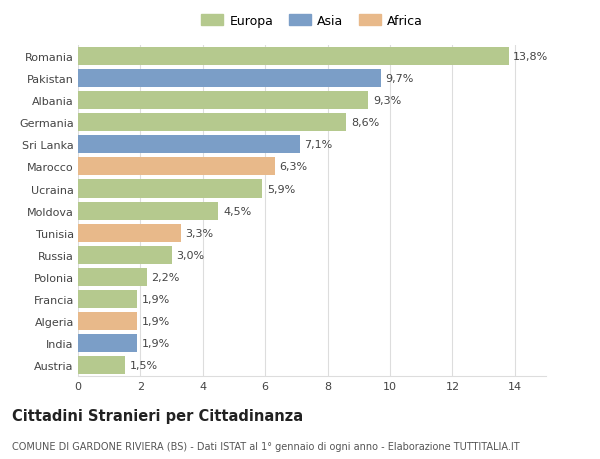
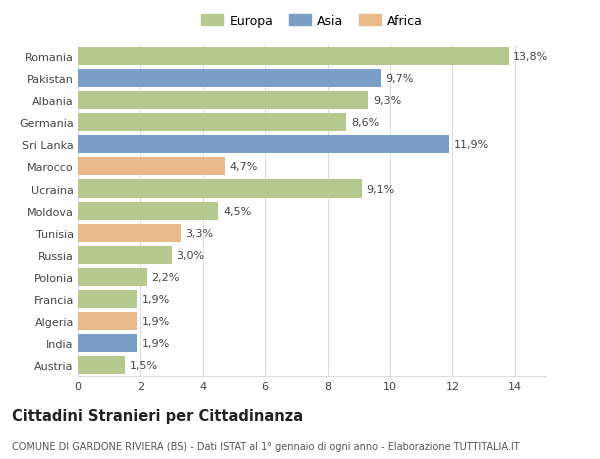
Sri Lanka: 7,1% -> 11,9%
Marocco: 6,3% -> 4,7%
Ucraina: 5,9% -> 9,1%
